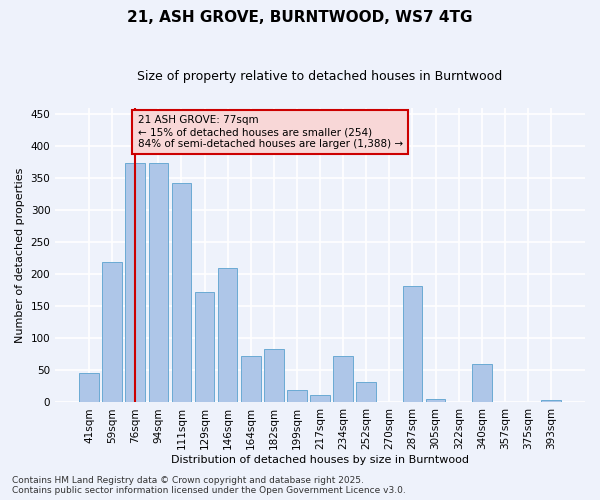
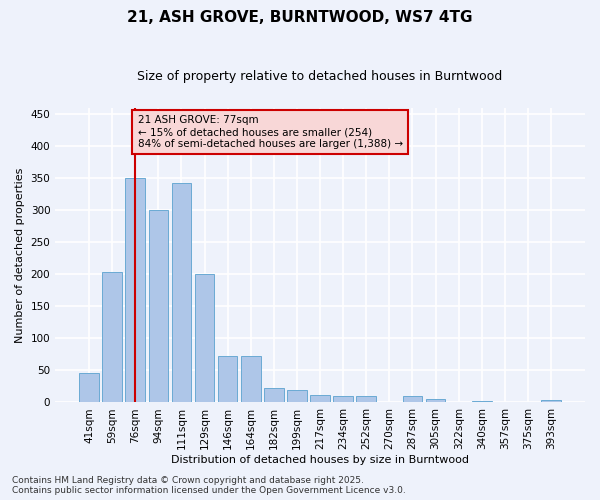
59sqm: 220 -> 204
76sqm: 374 -> 350
94sqm: 374 -> 300
129sqm: 172 -> 200
146sqm: 210 -> 73
182sqm: 84 -> 22
234sqm: 72 -> 10
252sqm: 32 -> 10
287sqm: 182 -> 10
340sqm: 60 -> 3
